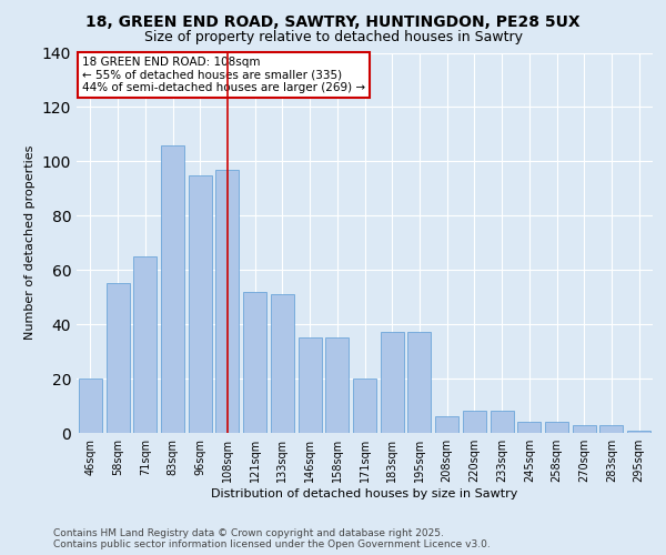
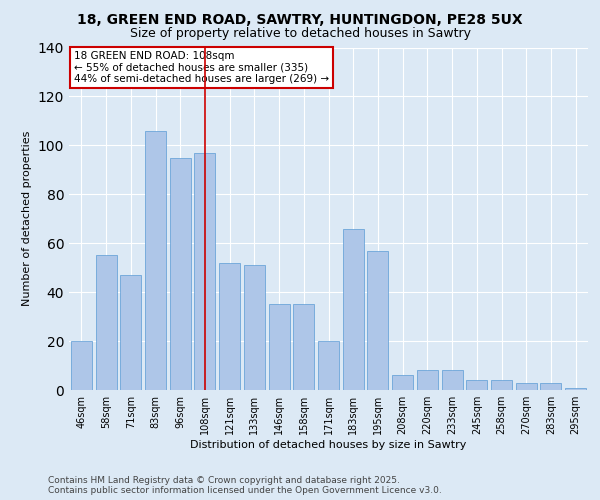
71sqm: 65 -> 47
183sqm: 37 -> 66
195sqm: 37 -> 57
